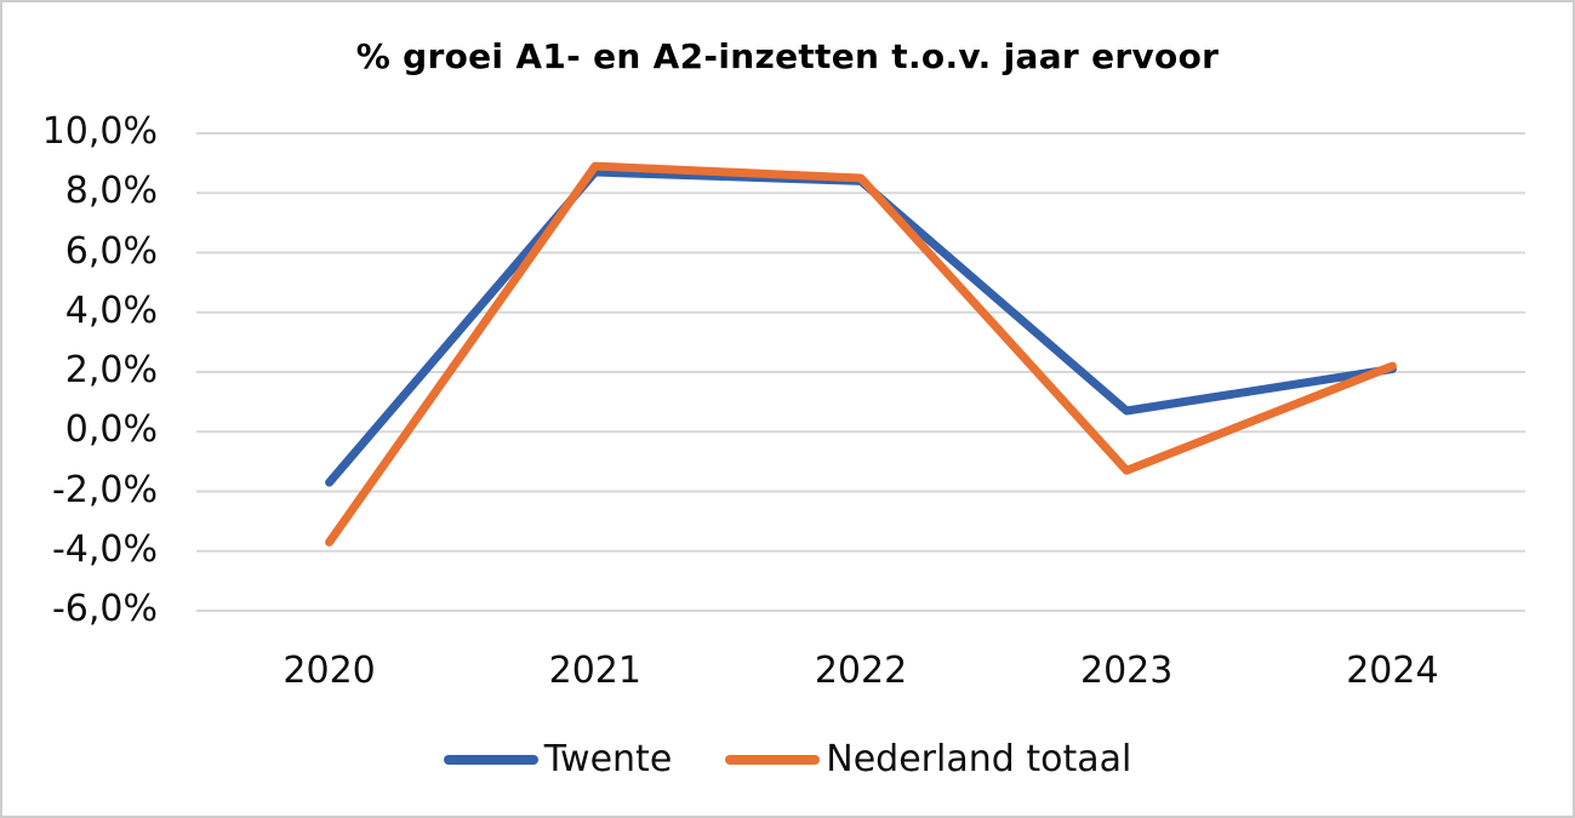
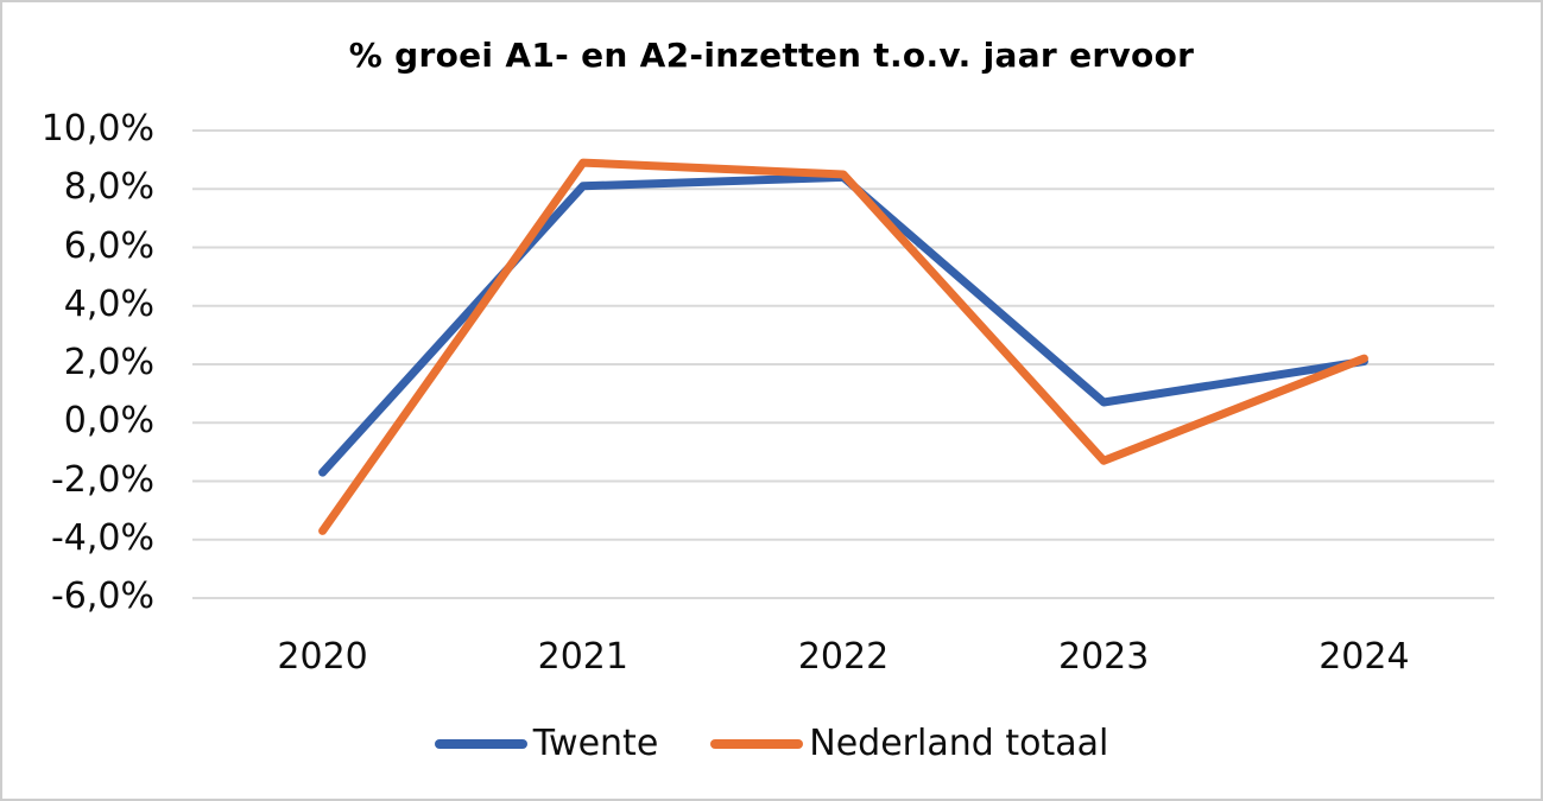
Twente/2021: 8,7% -> 8,1%
